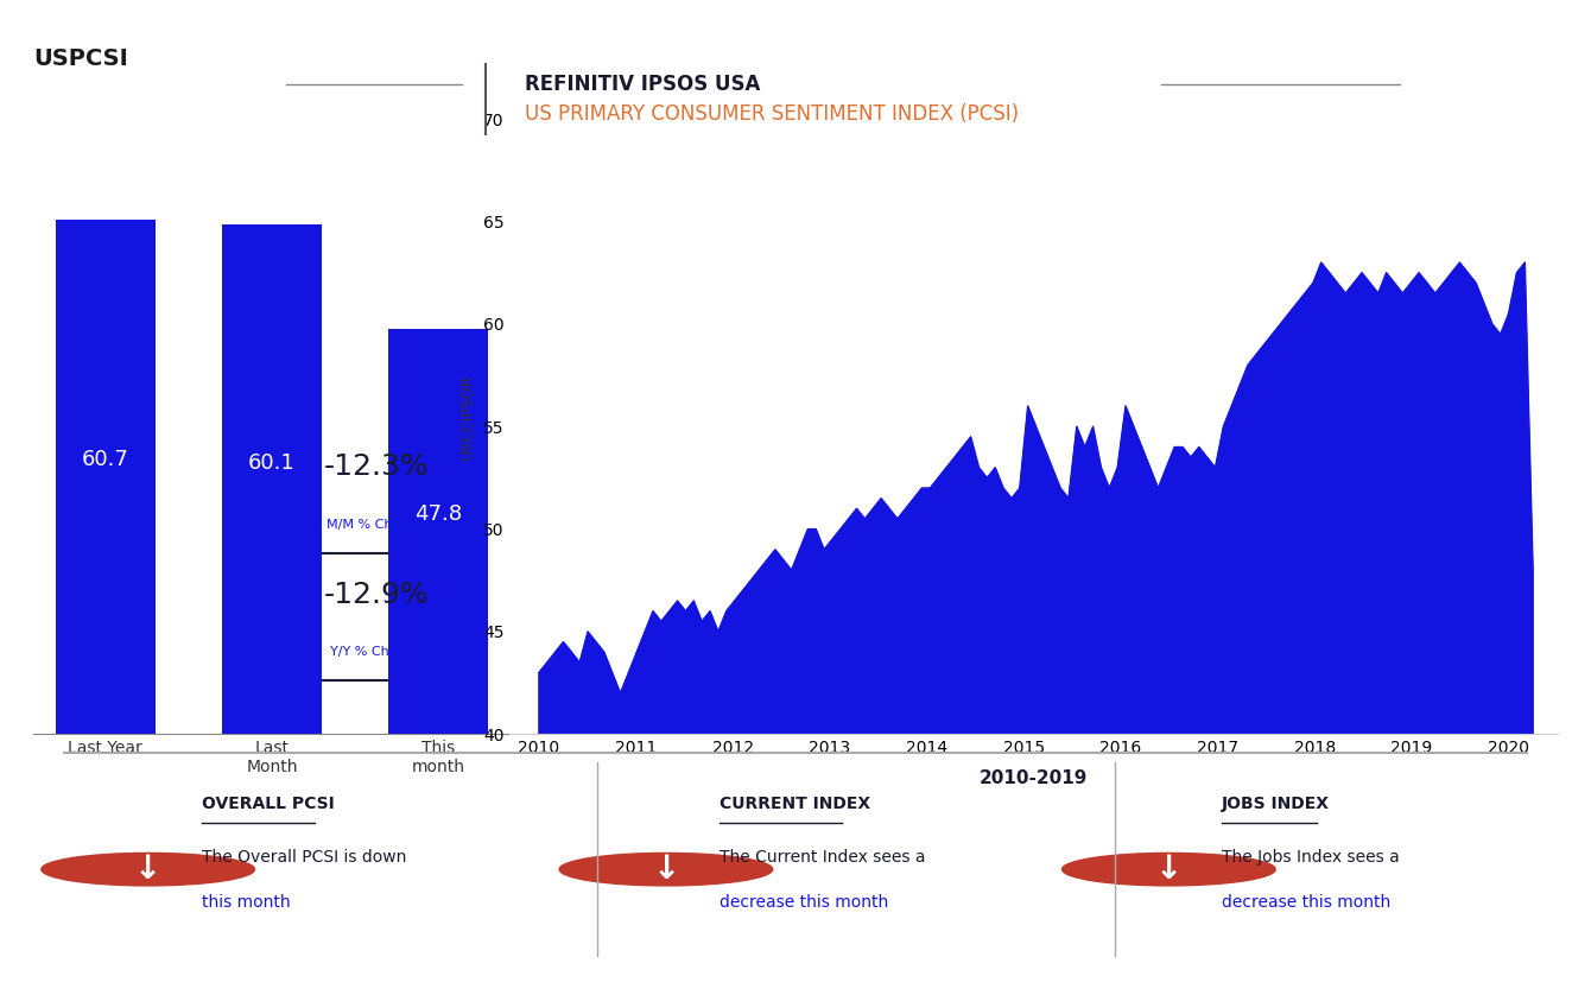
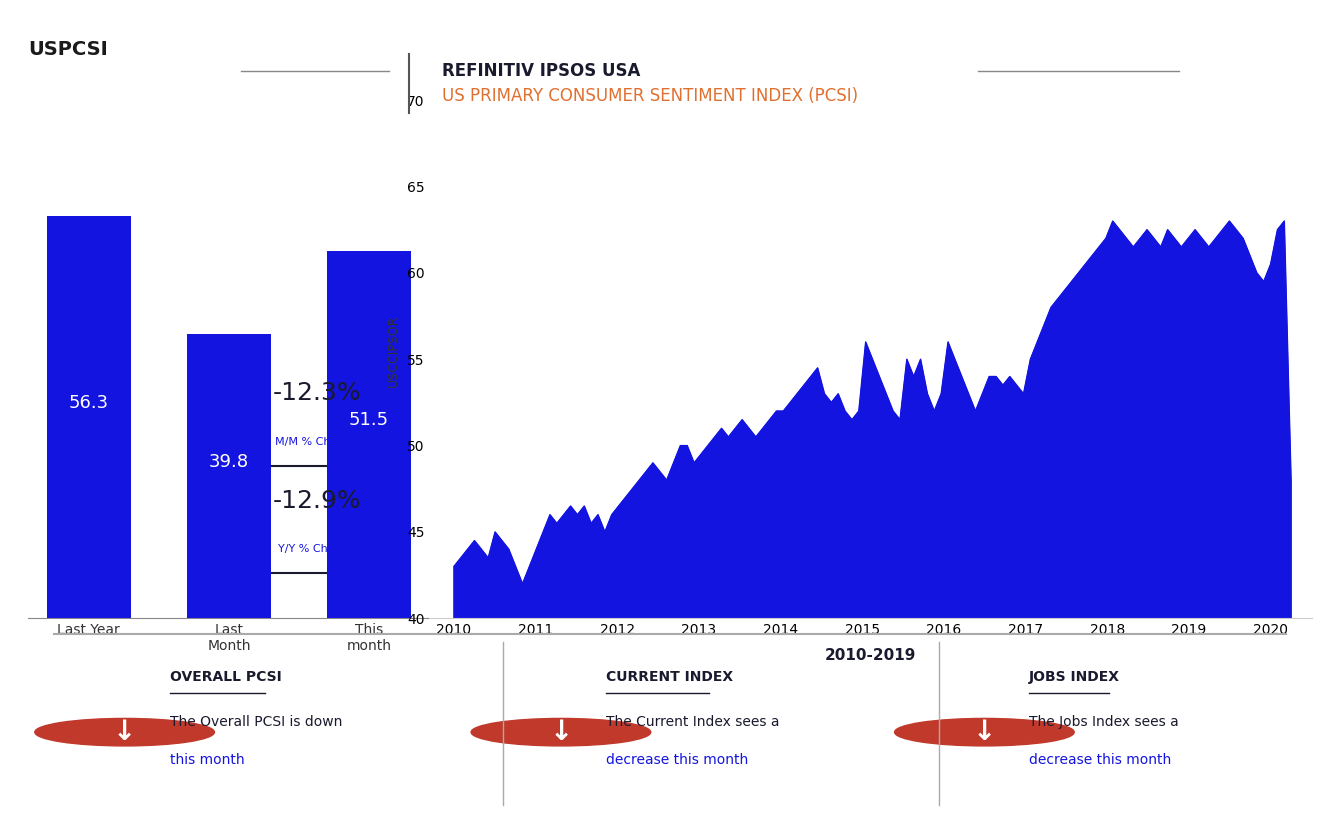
USPCSI/Last Year: 60.7 -> 56.3
USPCSI/Last Month: 60.1 -> 39.8
USPCSI/This month: 47.8 -> 51.5
